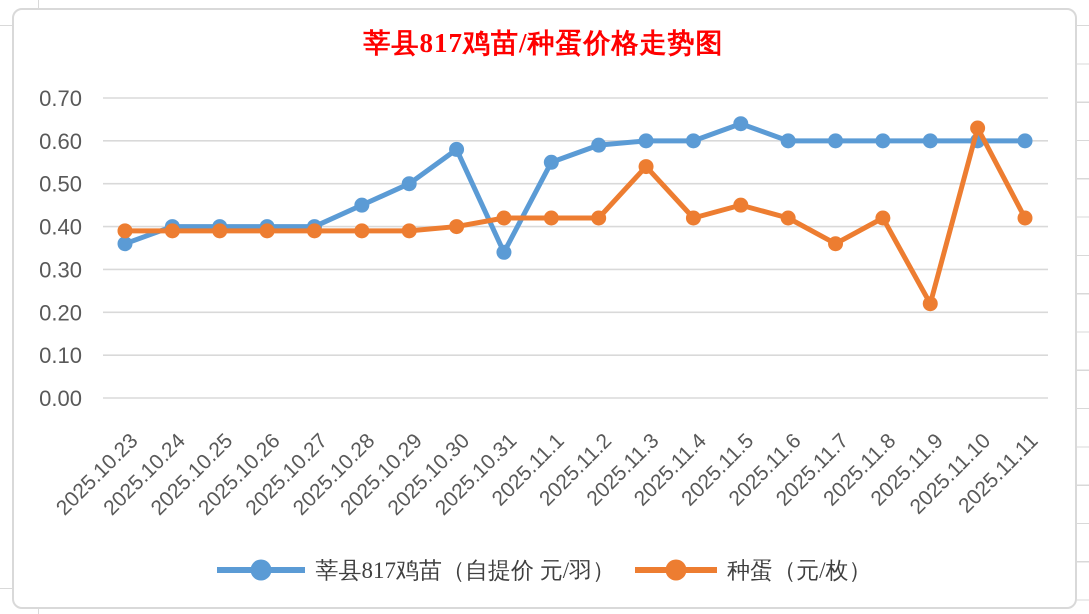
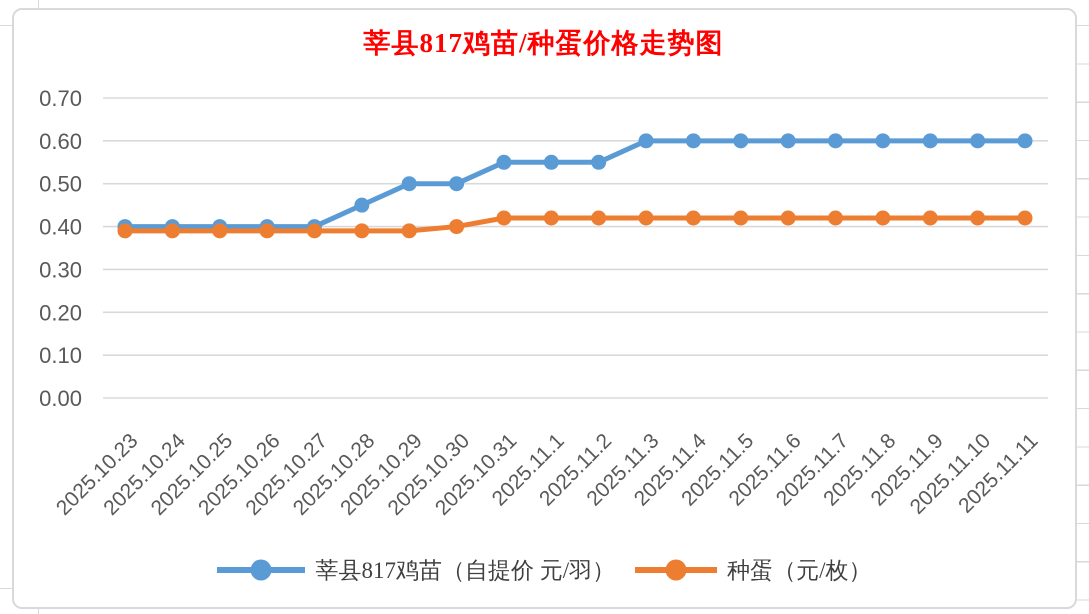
莘县817鸡苗（自提价 元/羽）/2025.10.23: 0.36 -> 0.40
莘县817鸡苗（自提价 元/羽）/2025.10.30: 0.58 -> 0.50
莘县817鸡苗（自提价 元/羽）/2025.10.31: 0.34 -> 0.55
莘县817鸡苗（自提价 元/羽）/2025.11.2: 0.59 -> 0.55
种蛋（元/枚）/2025.11.3: 0.54 -> 0.42
莘县817鸡苗（自提价 元/羽）/2025.11.5: 0.64 -> 0.60
种蛋（元/枚）/2025.11.5: 0.45 -> 0.42
种蛋（元/枚）/2025.11.7: 0.36 -> 0.42
种蛋（元/枚）/2025.11.9: 0.22 -> 0.42
种蛋（元/枚）/2025.11.10: 0.63 -> 0.42
